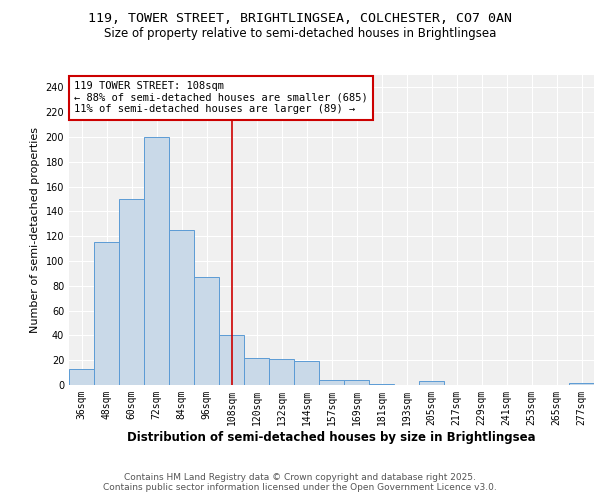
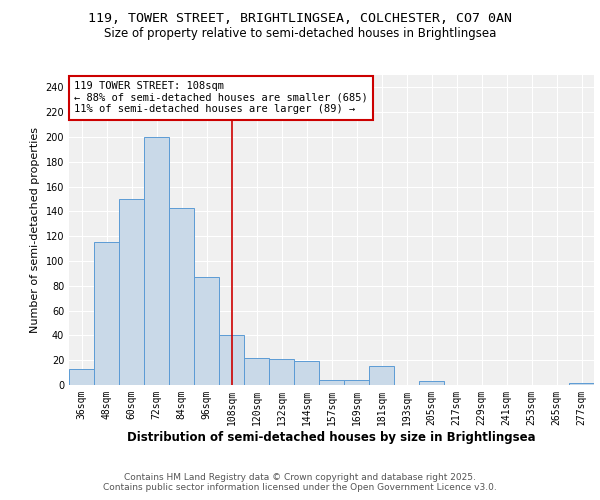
84sqm: 125 -> 143
181sqm: 1 -> 15
